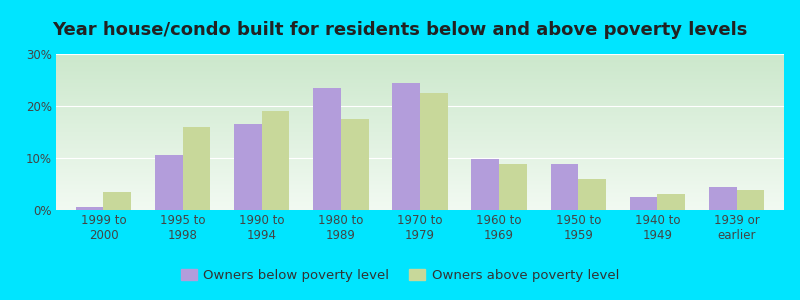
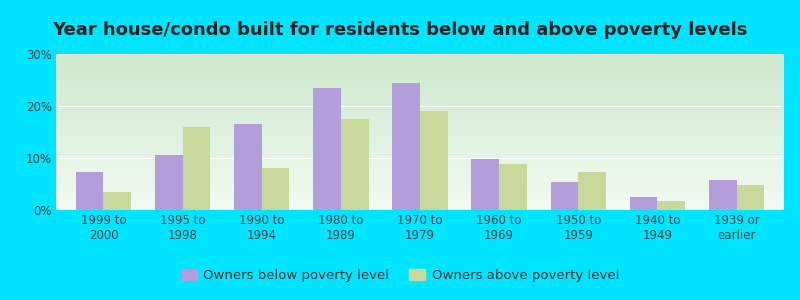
Owners below poverty level/1999 to 2000: 0.5% -> 7.4%
Owners above poverty level/1990 to 1994: 19.0% -> 8.0%
Owners above poverty level/1970 to 1979: 22.5% -> 19.0%
Owners below poverty level/1950 to 1959: 8.8% -> 5.4%
Owners above poverty level/1950 to 1959: 6.0% -> 7.4%
Owners above poverty level/1940 to 1949: 3.0% -> 1.8%
Owners below poverty level/1939 or earlier: 4.5% -> 5.8%
Owners above poverty level/1939 or earlier: 3.8% -> 4.8%
